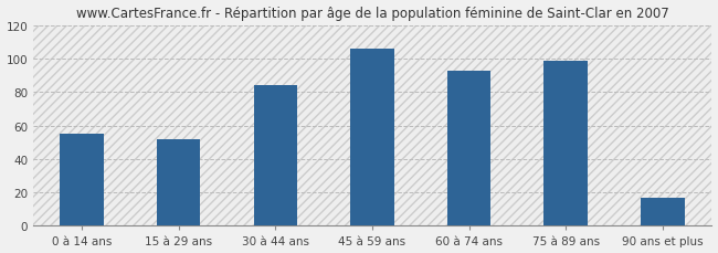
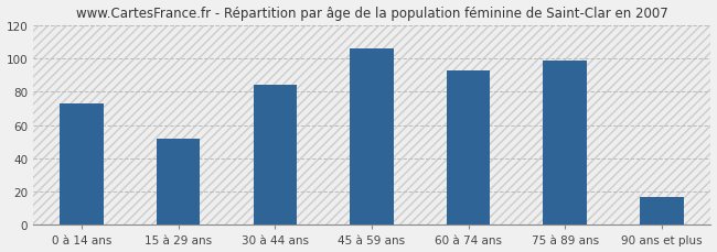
0 à 14 ans: 55 -> 73
